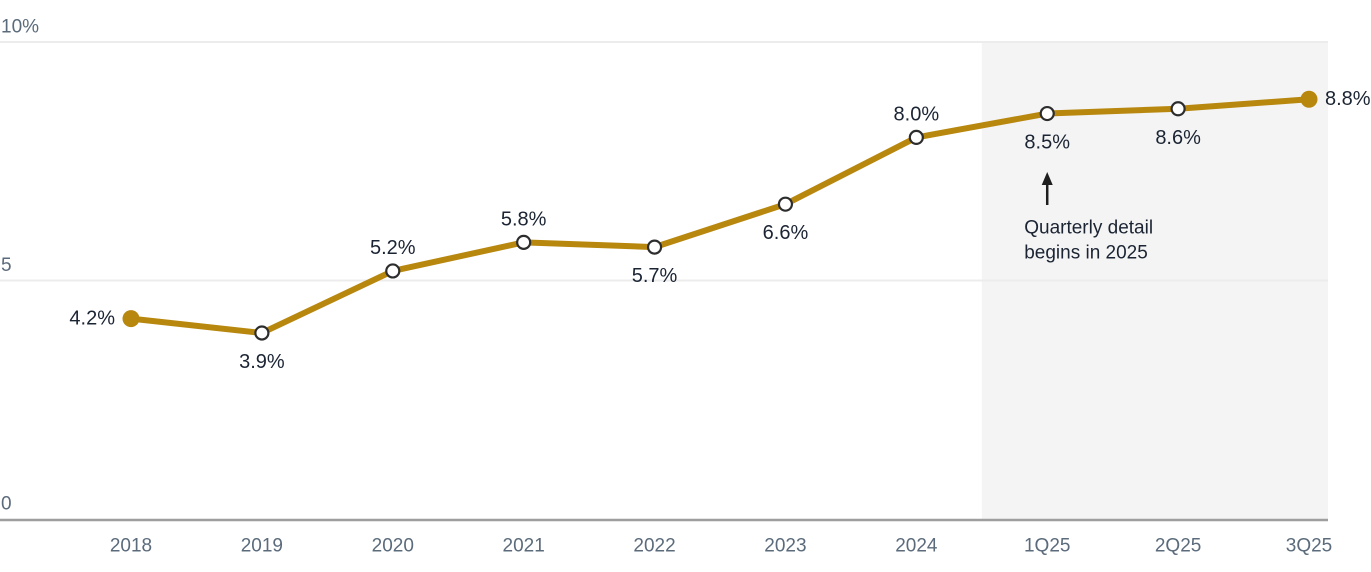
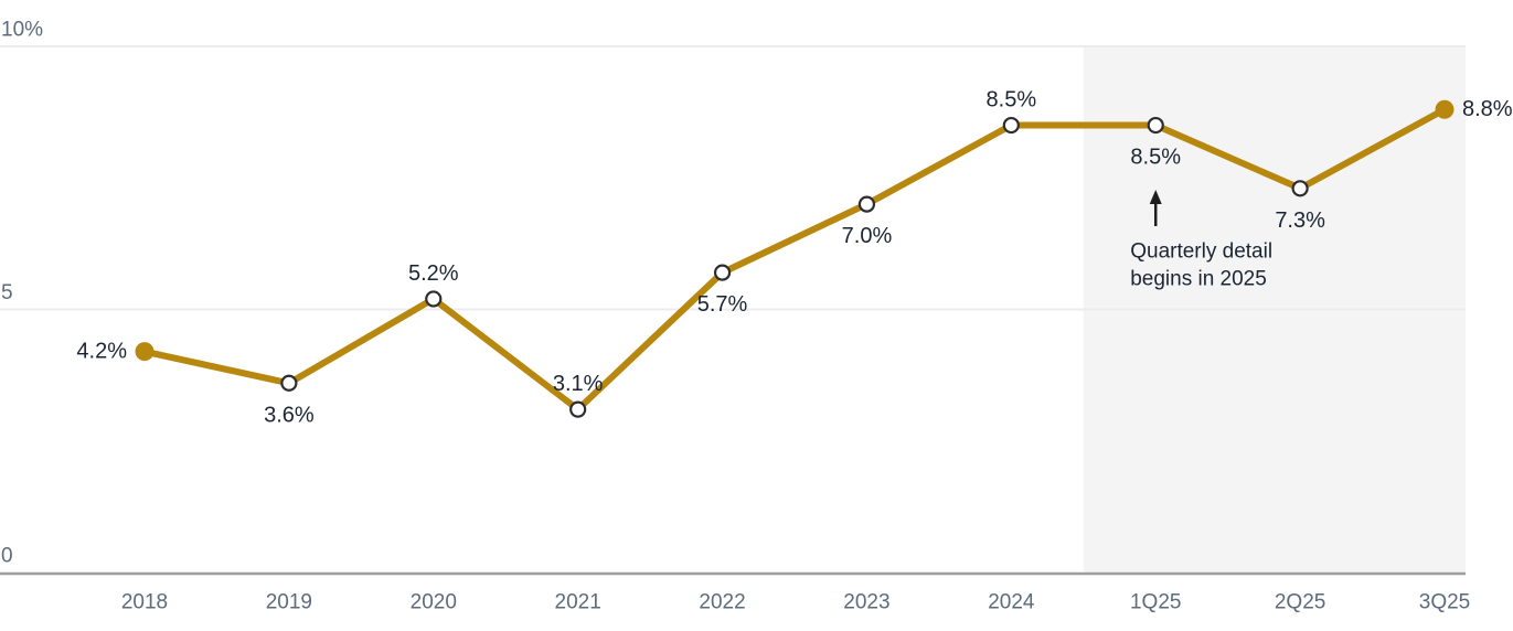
2019: 3.9% -> 3.6%
2021: 5.8% -> 3.1%
2023: 6.6% -> 7.0%
2024: 8.0% -> 8.5%
2Q25: 8.6% -> 7.3%
